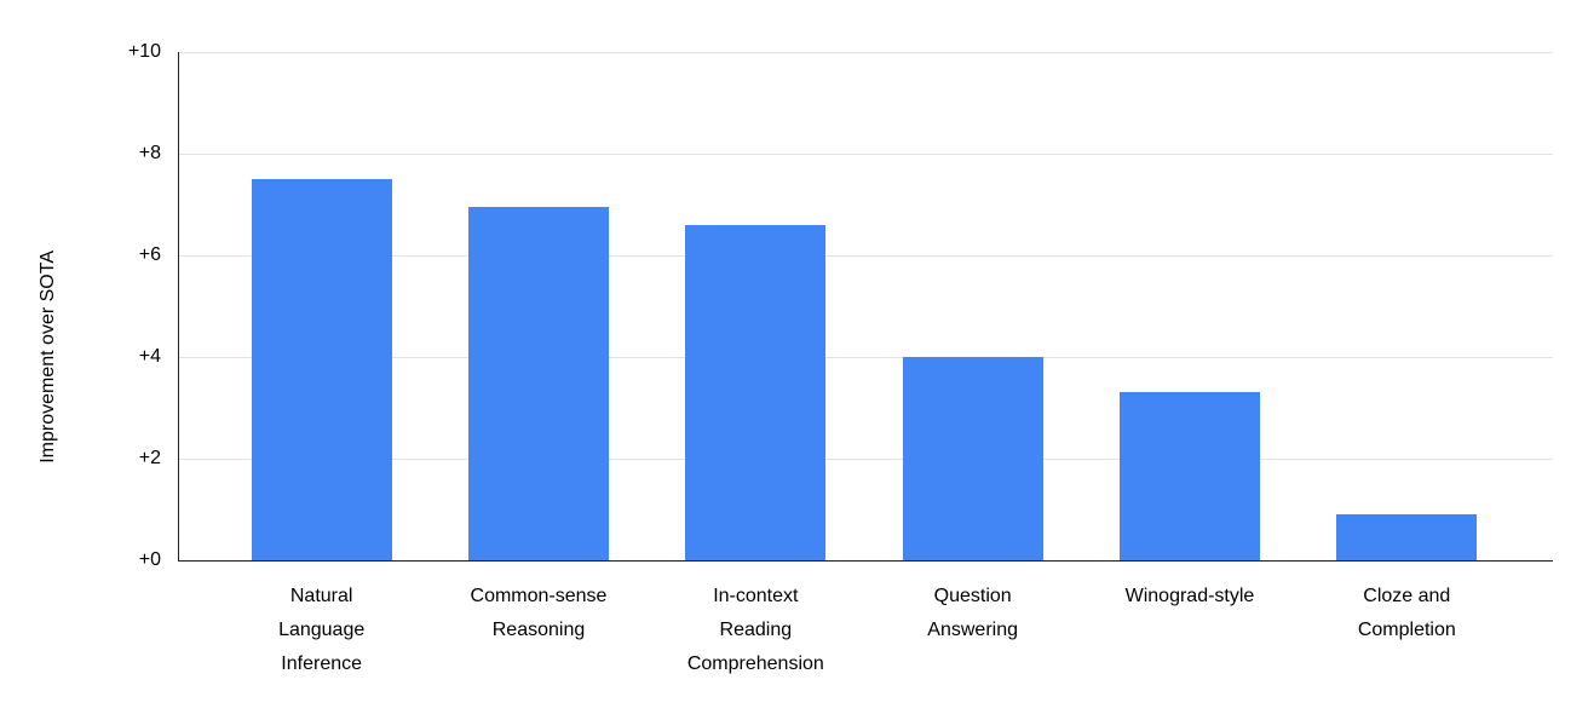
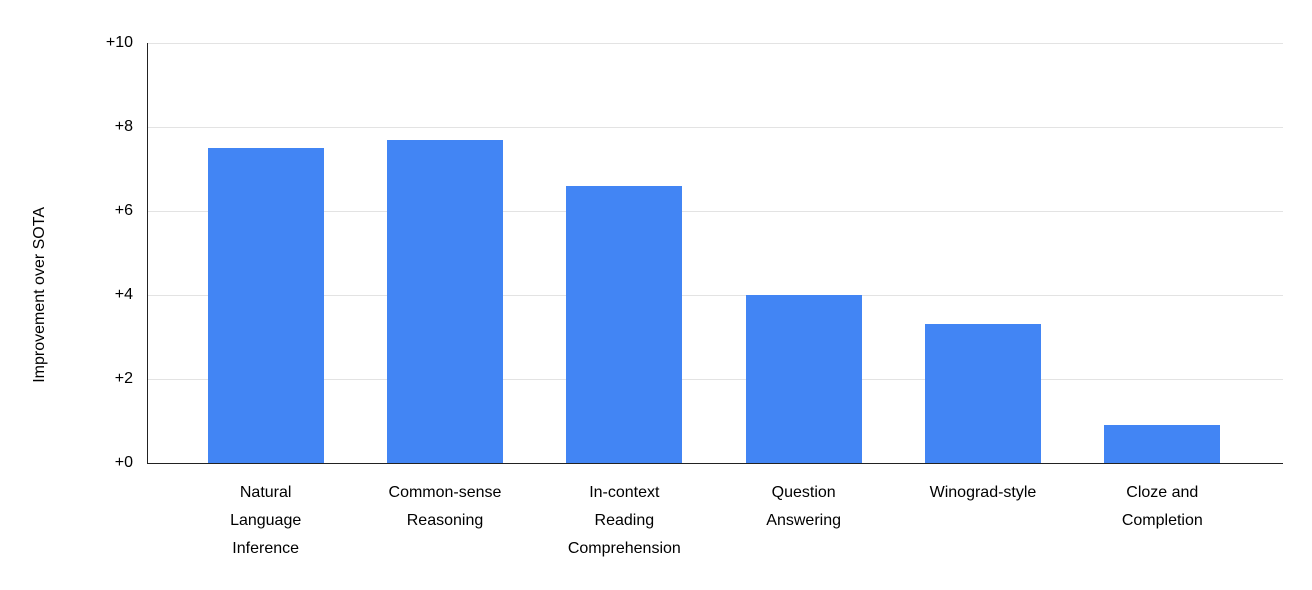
Common-sense Reasoning: 7.0 -> 7.7
